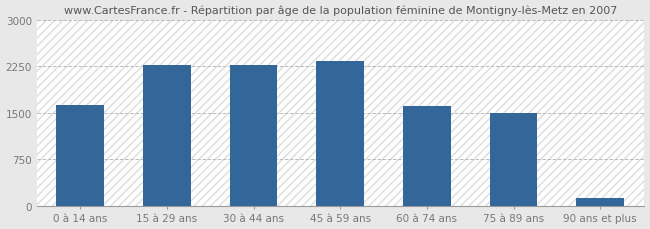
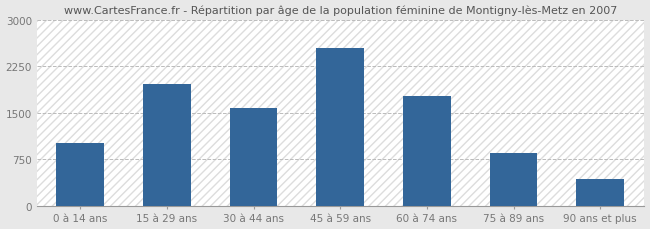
0 à 14 ans: 1620 -> 1020
15 à 29 ans: 2270 -> 1960
30 à 44 ans: 2280 -> 1580
45 à 59 ans: 2340 -> 2540
60 à 74 ans: 1610 -> 1780
75 à 89 ans: 1500 -> 860
90 ans et plus: 130 -> 440
